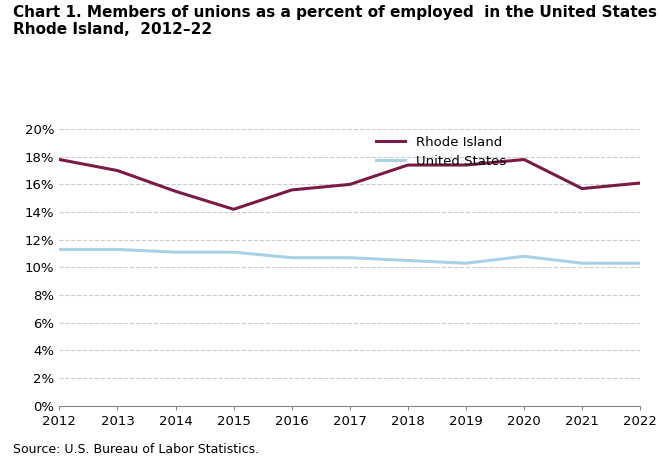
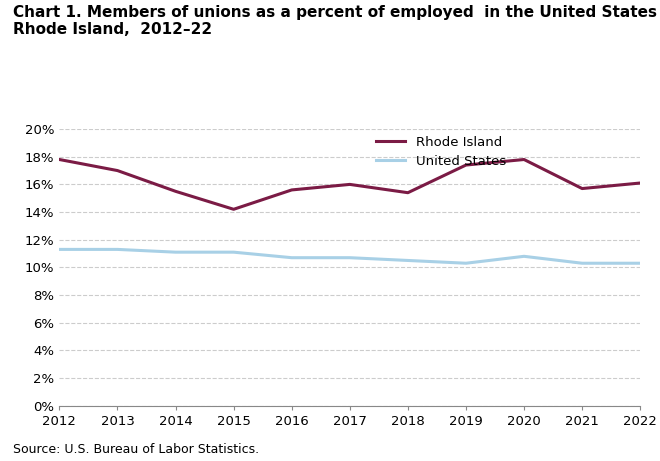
Rhode Island/2018: 17.4% -> 15.4%
